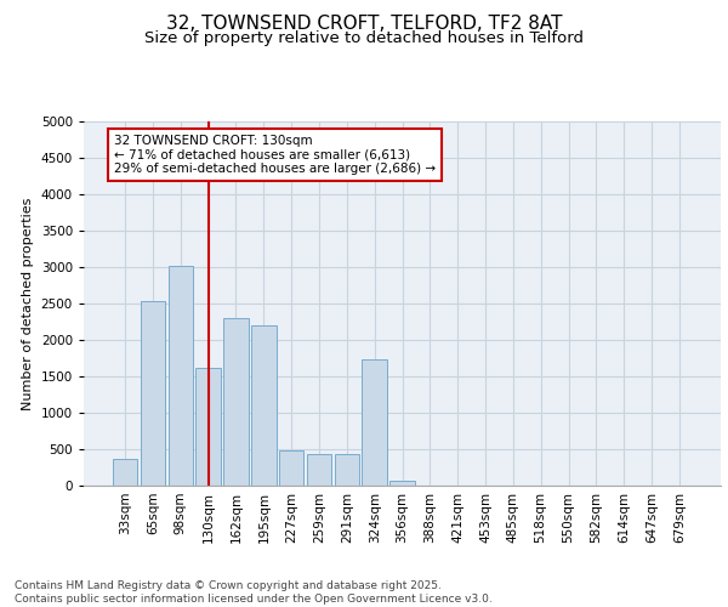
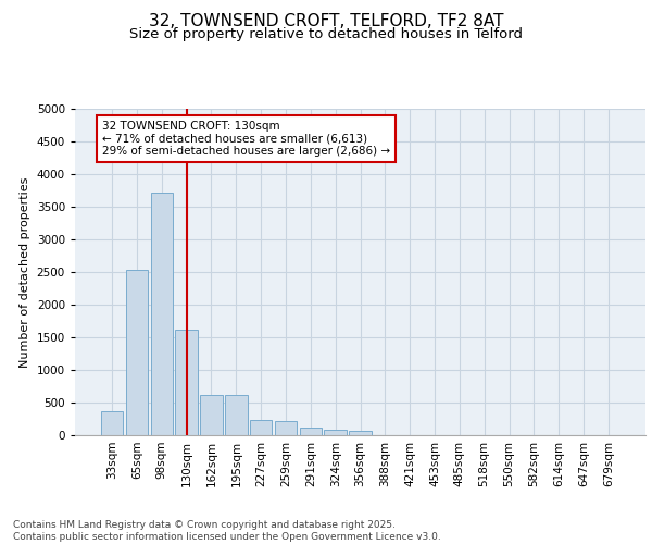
98sqm: 3020 -> 3720
162sqm: 2300 -> 610
195sqm: 2200 -> 610
227sqm: 480 -> 230
259sqm: 440 -> 210
291sqm: 440 -> 120
324sqm: 1740 -> 80
